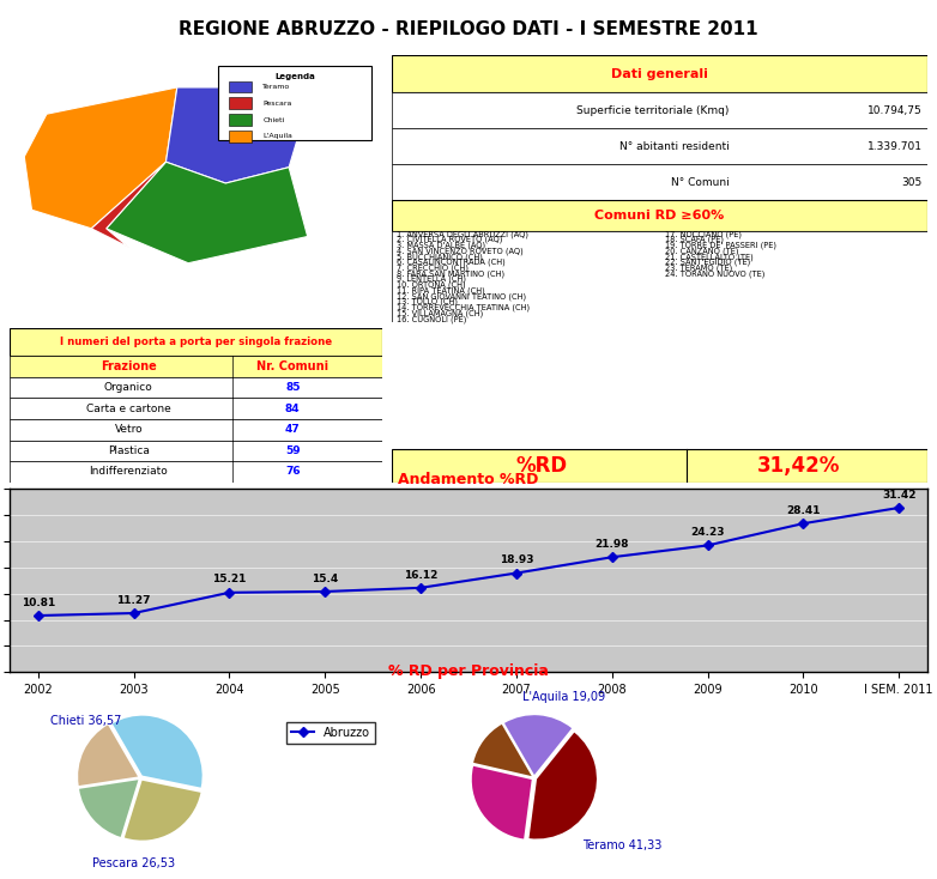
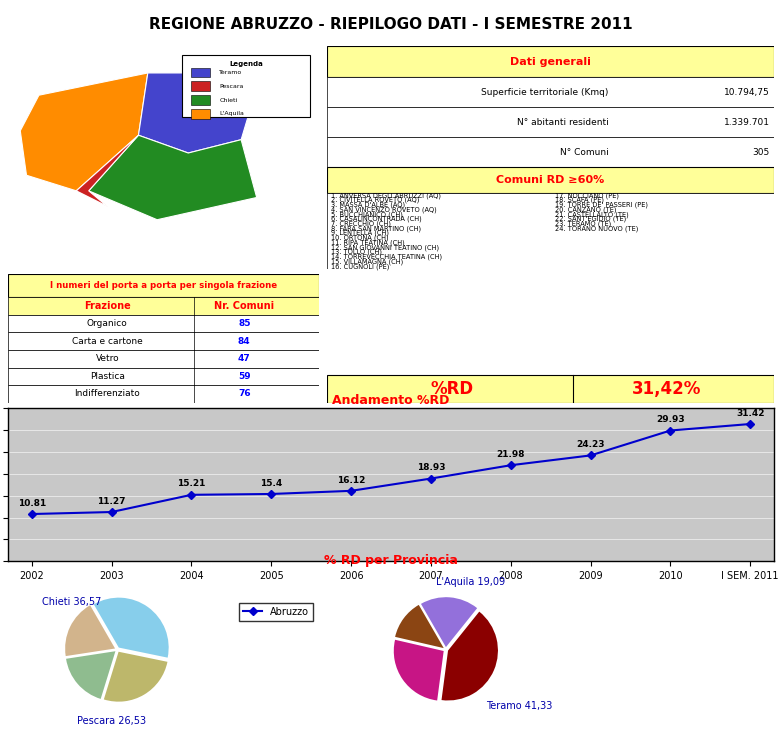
2010: 28.41 -> 29.93
